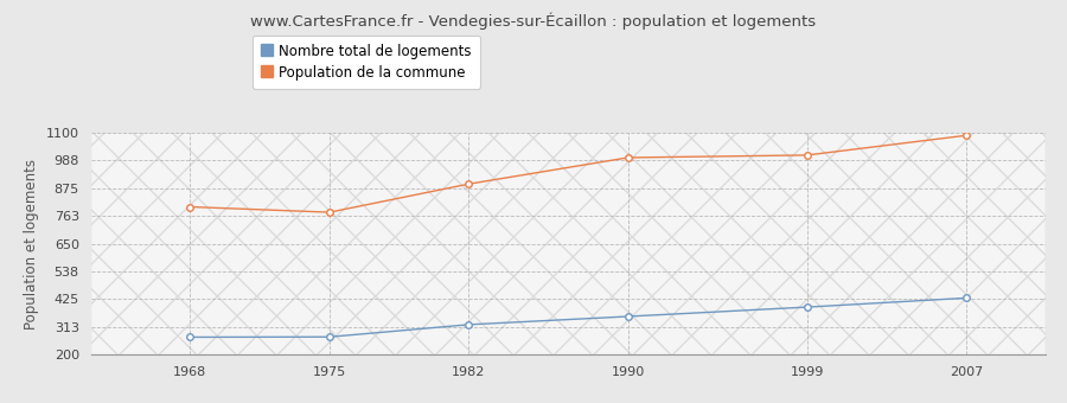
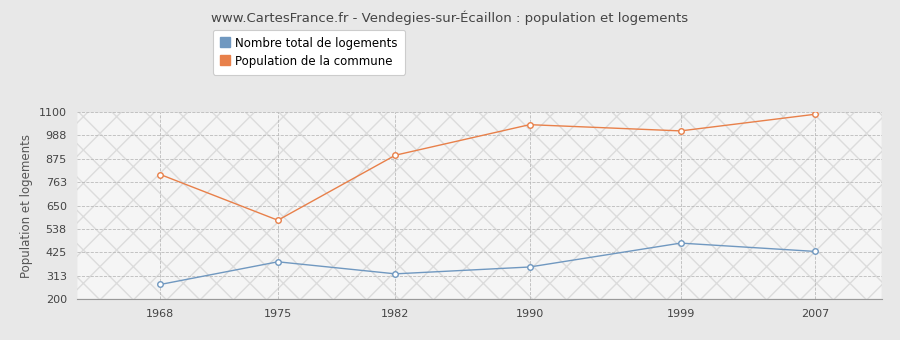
Nombre total de logements/1975: 272 -> 380
Population de la commune/1975: 778 -> 580
Population de la commune/1990: 1000 -> 1040
Nombre total de logements/1999: 393 -> 470
